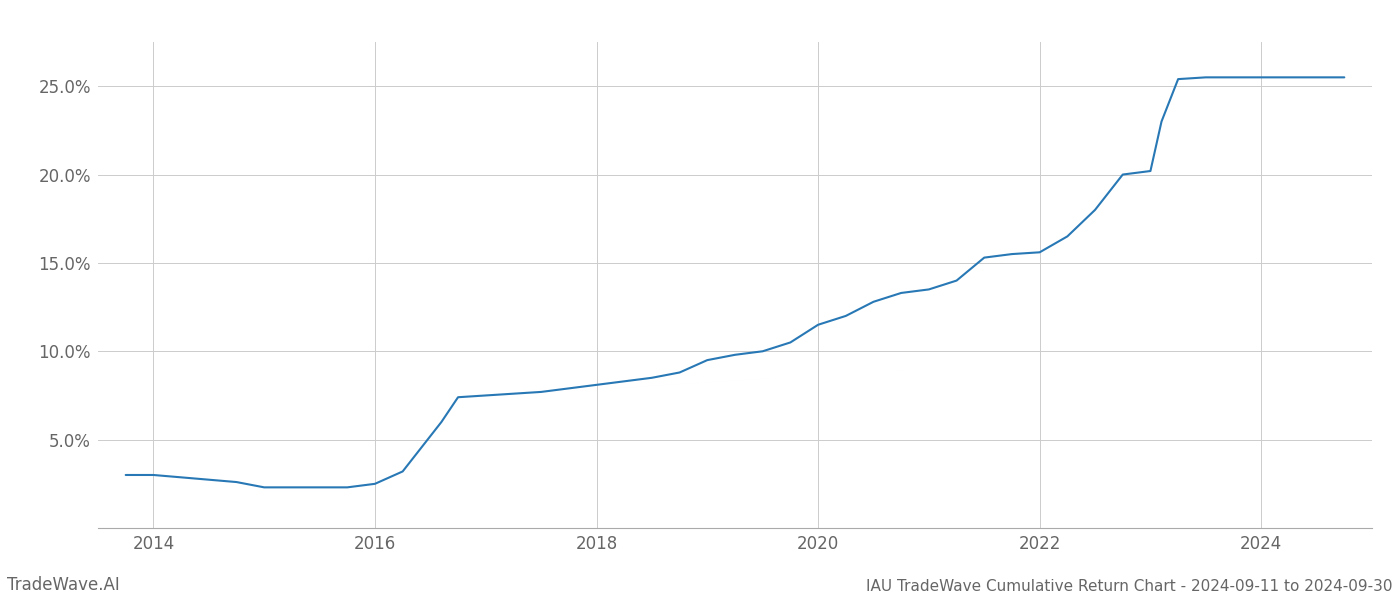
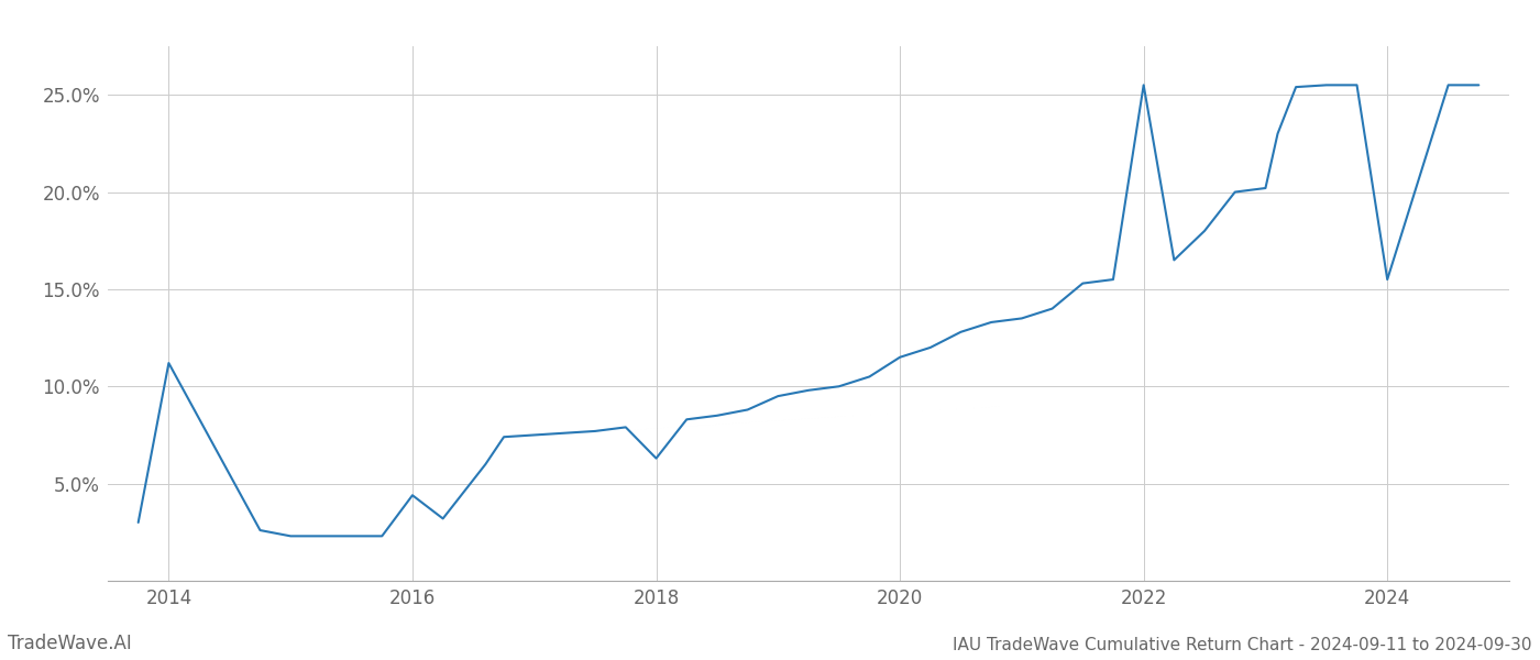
2014: 3.0% -> 11.2%
2016: 2.5% -> 4.4%
2018: 8.1% -> 6.3%
2022: 15.6% -> 25.5%
2024: 25.5% -> 15.5%
